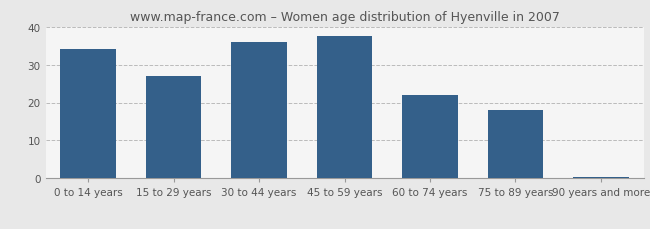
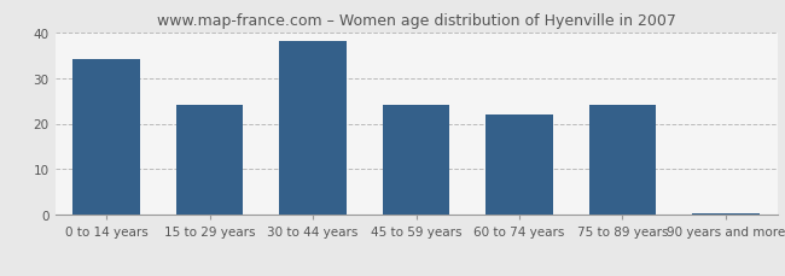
15 to 29 years: 27.0 -> 24.0
30 to 44 years: 36.0 -> 38.0
45 to 59 years: 37.5 -> 24.0
75 to 89 years: 18.0 -> 24.0
